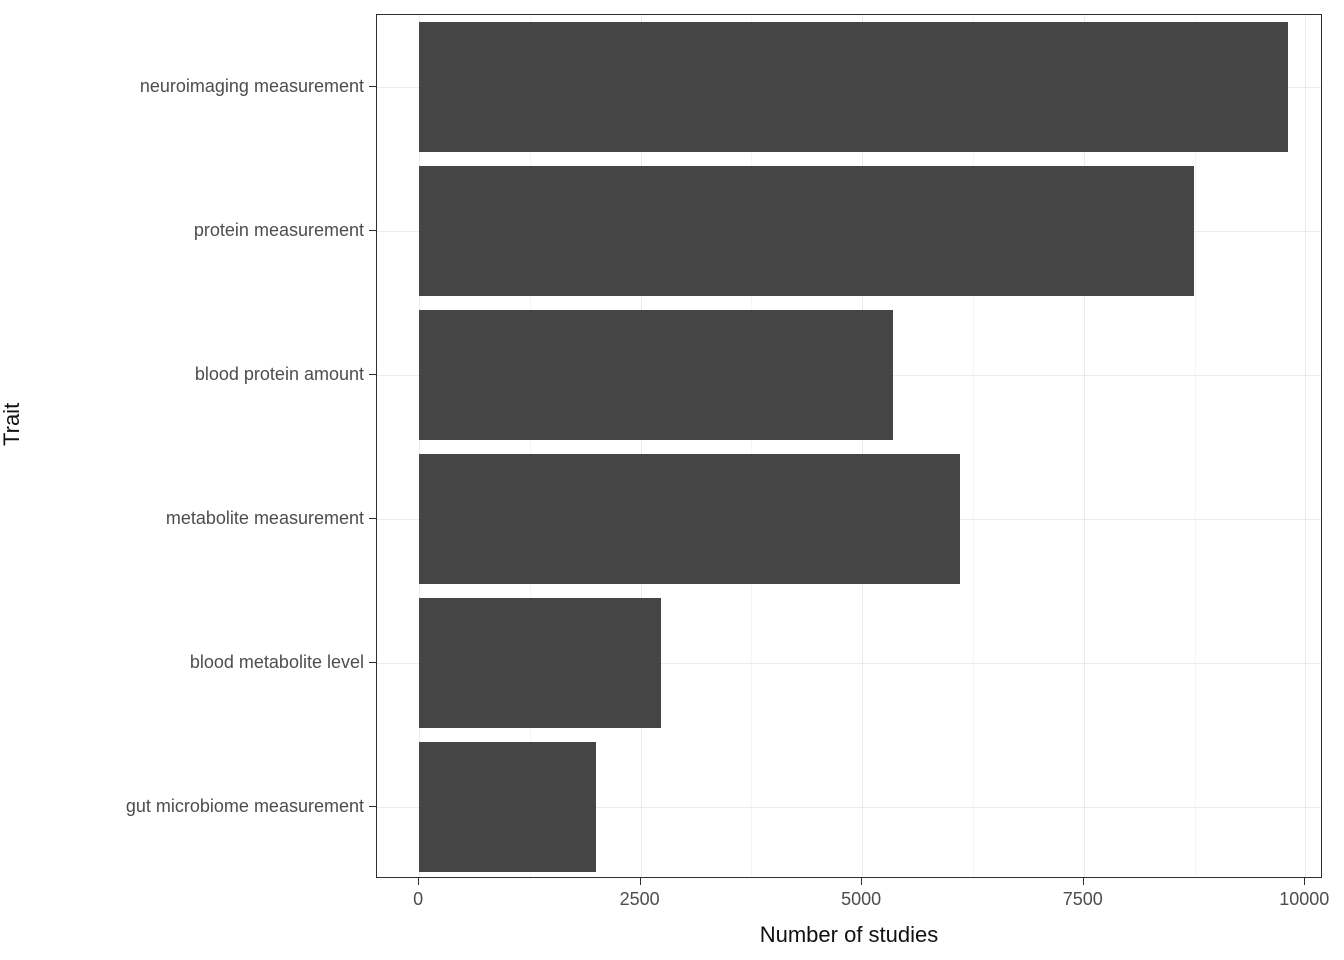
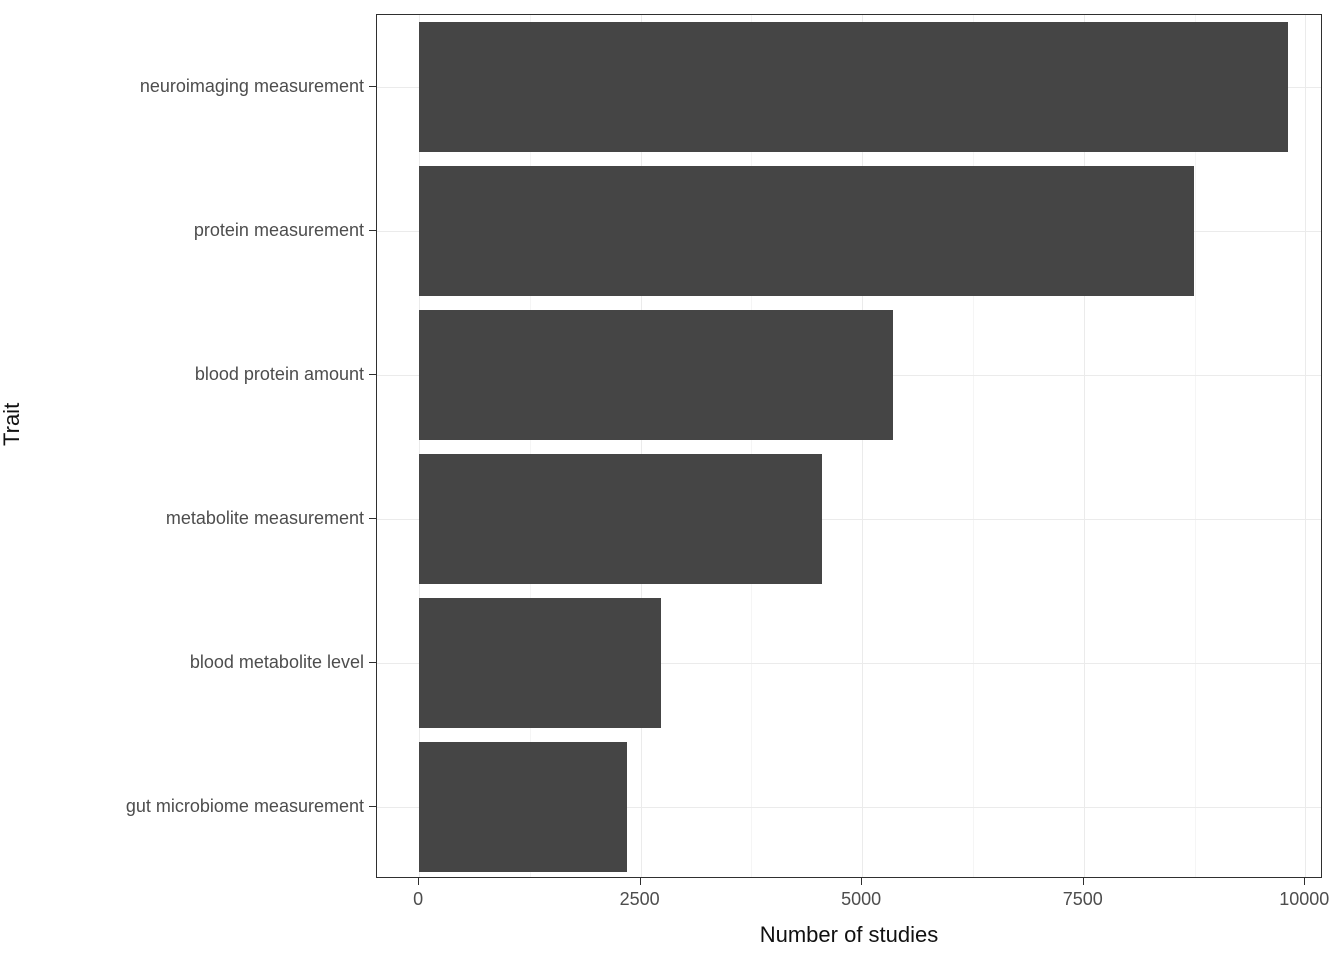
metabolite measurement: 6100 -> 4600
gut microbiome measurement: 2000 -> 2400
